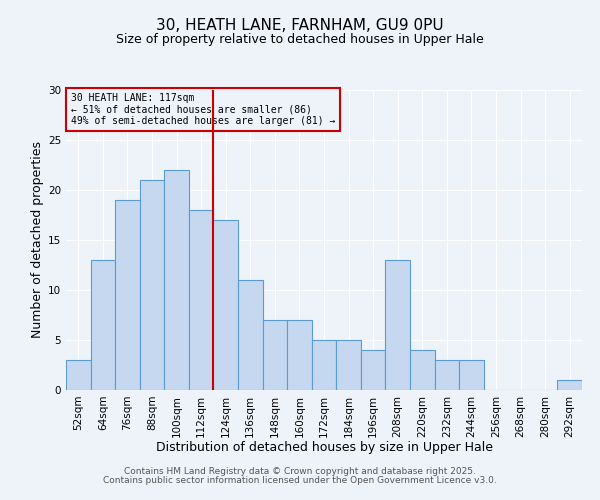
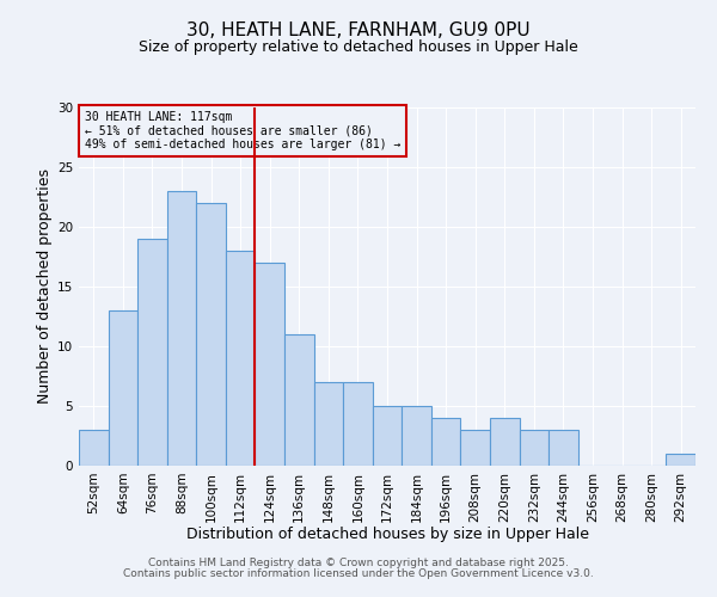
88sqm: 21 -> 23
208sqm: 13 -> 3
